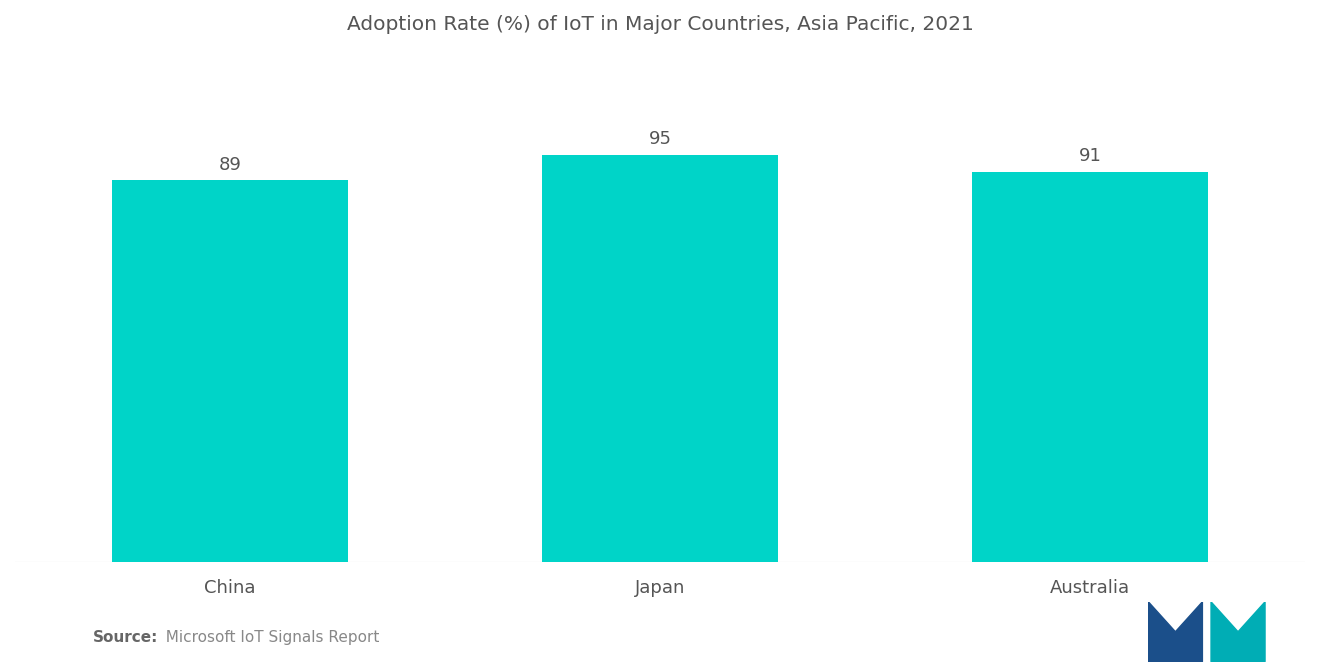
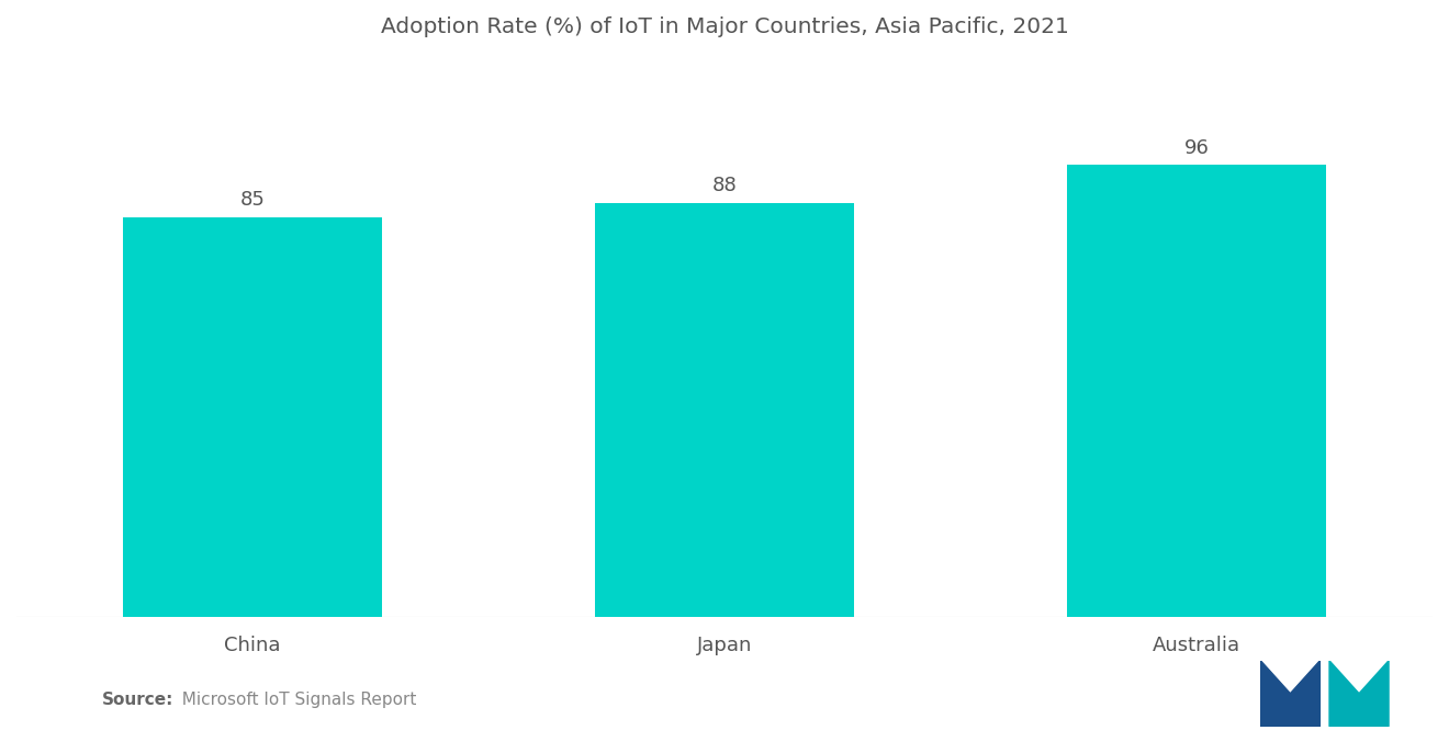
China: 89 -> 85
Japan: 95 -> 88
Australia: 91 -> 96
